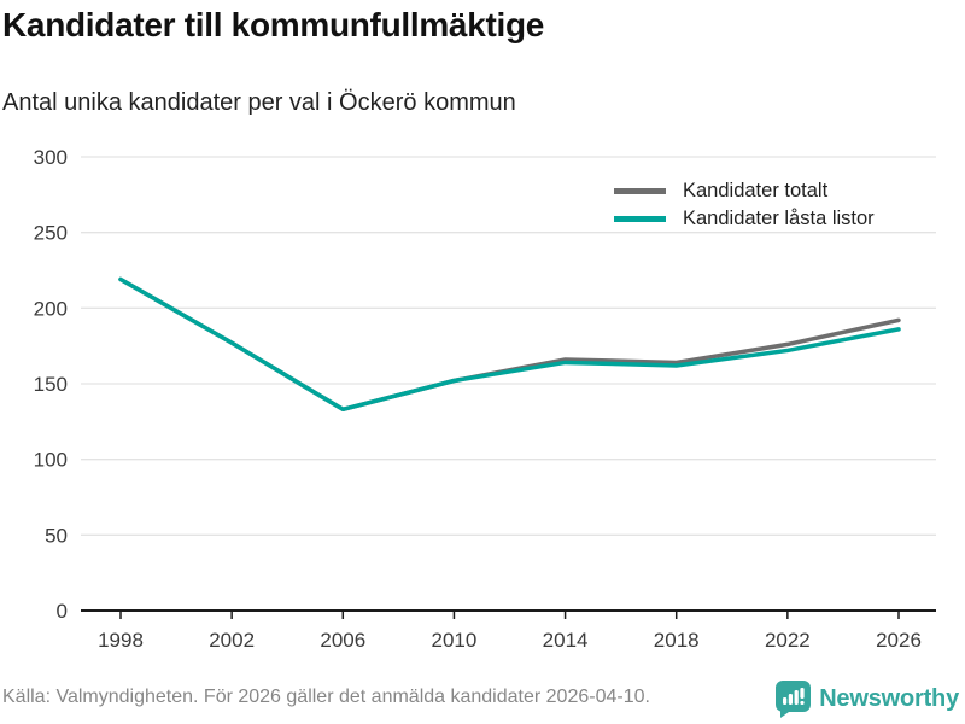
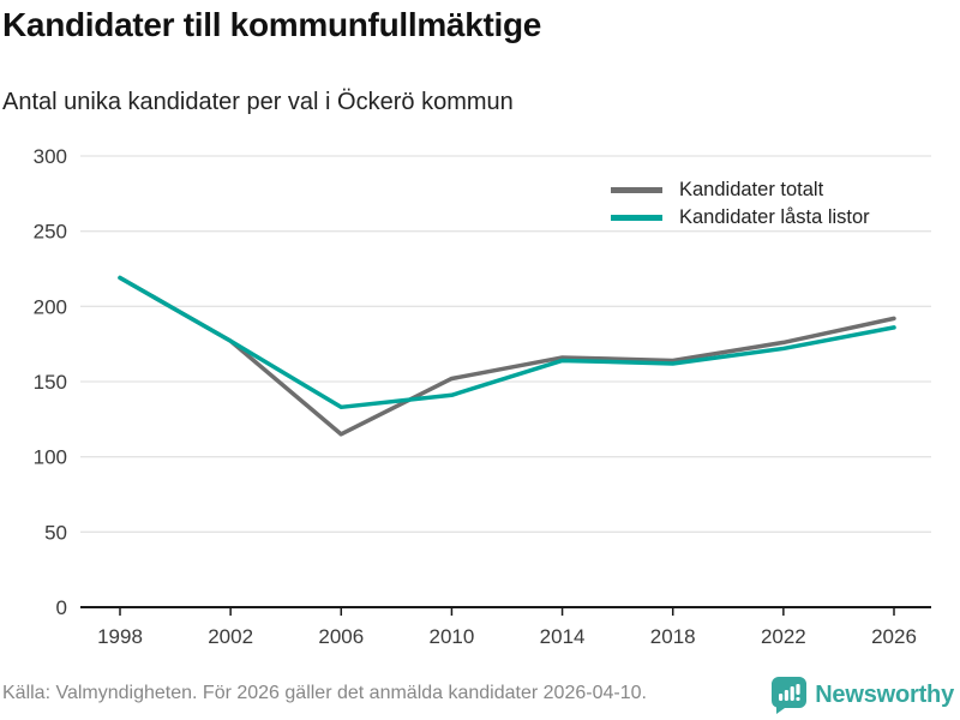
Kandidater totalt/2006: 133 -> 115
Kandidater låsta listor/2010: 152 -> 141
